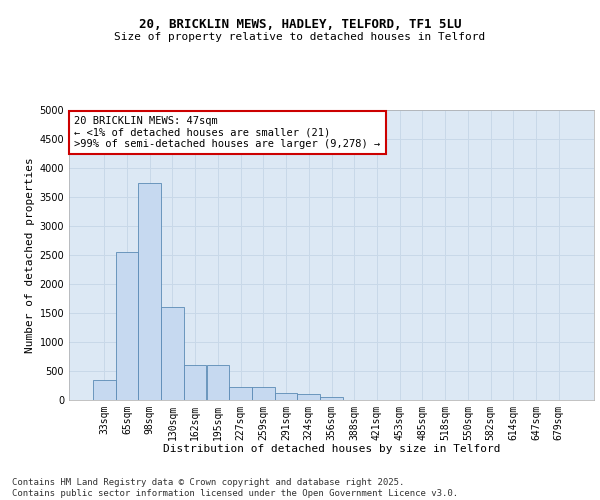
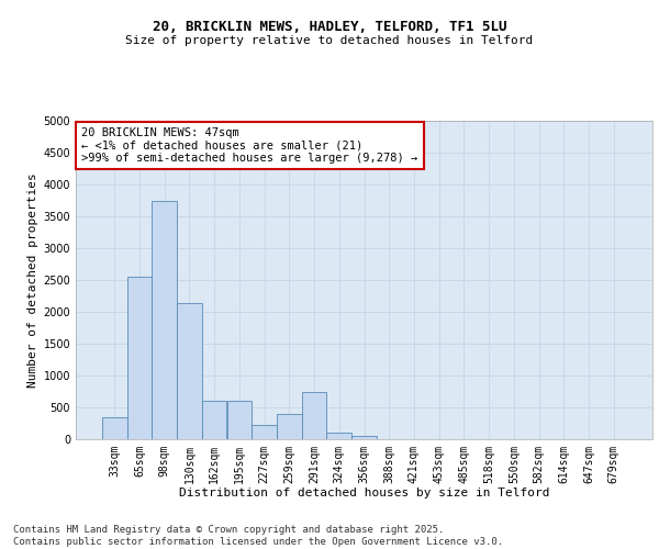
130sqm: 1600 -> 2140
259sqm: 230 -> 400
291sqm: 120 -> 740
